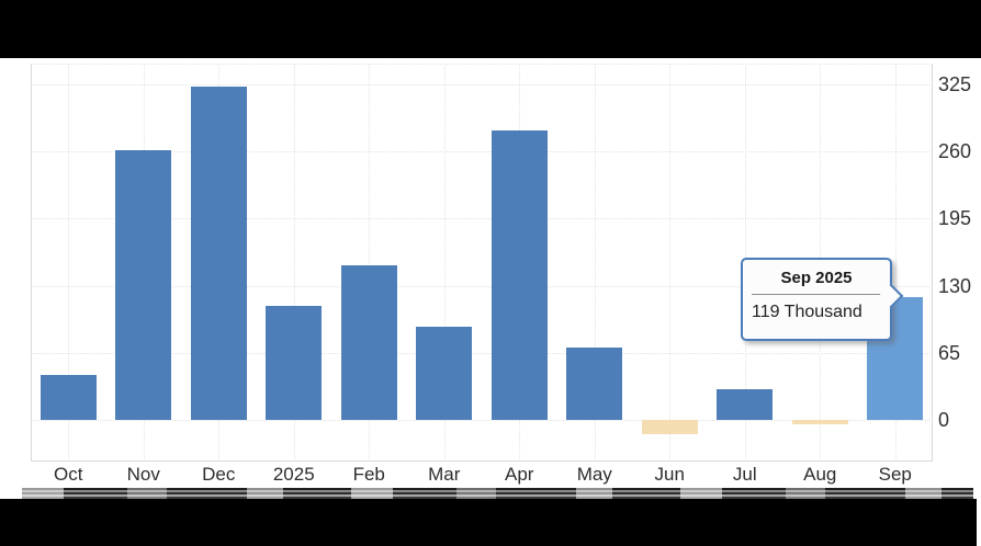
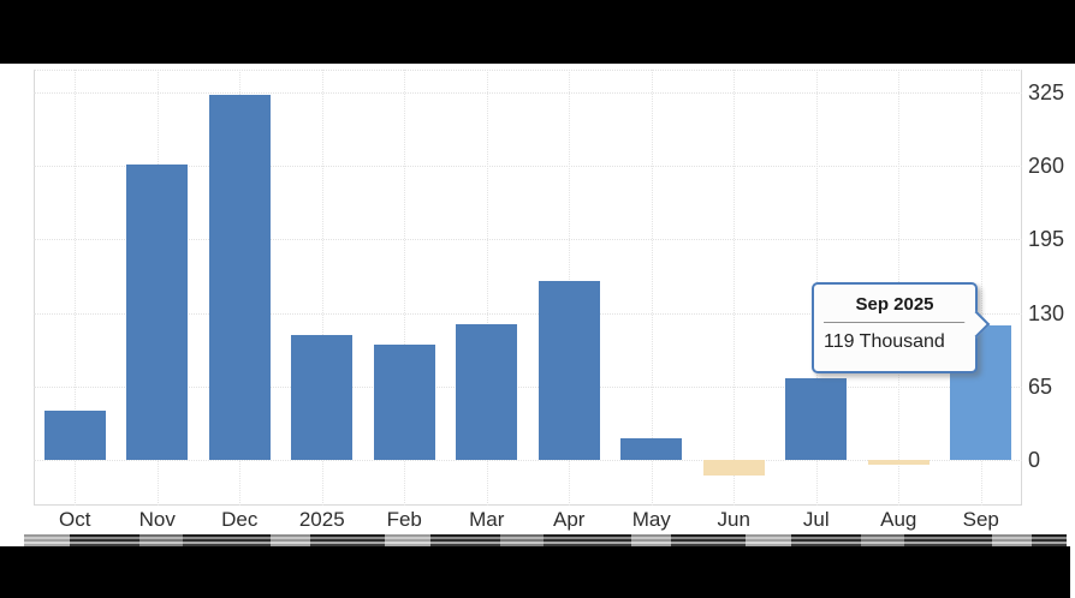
Feb: 150 -> 100
Mar: 90 -> 120
Apr: 280 -> 160
May: 70 -> 20
Jul: 30 -> 70
